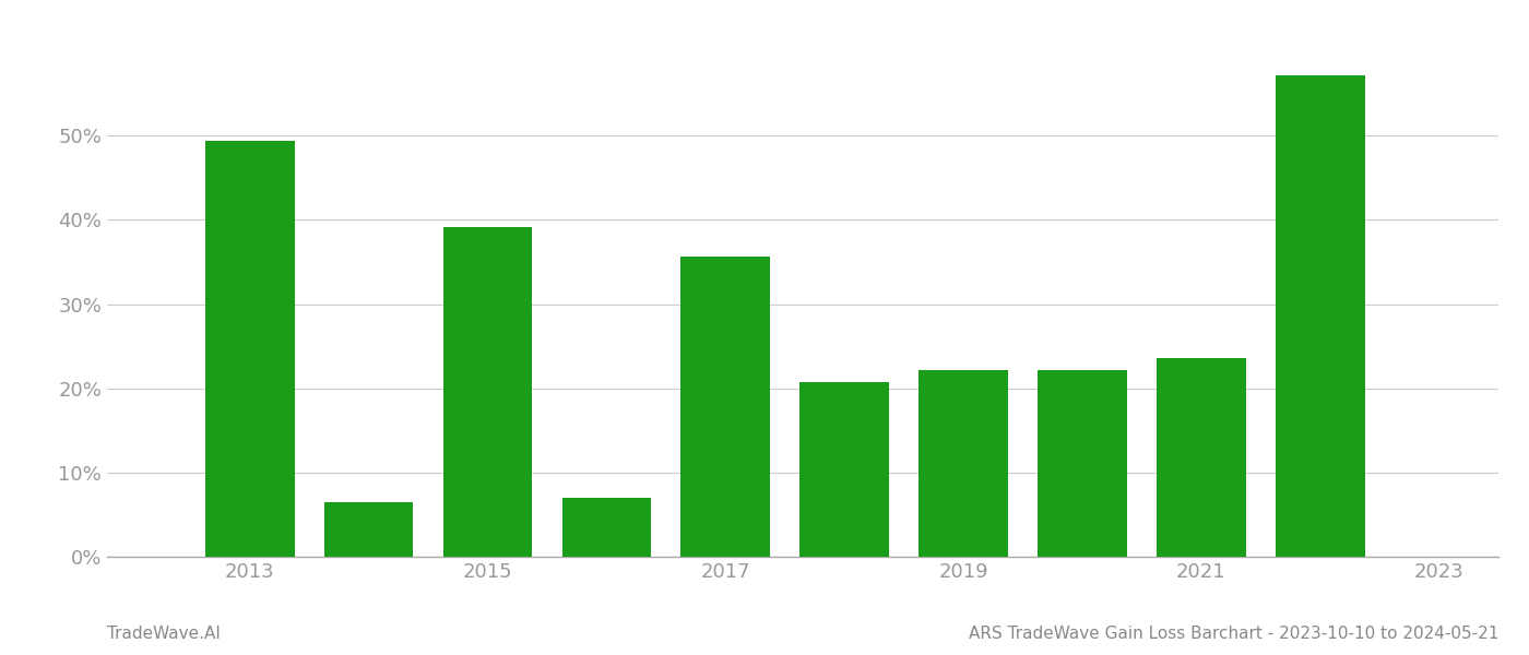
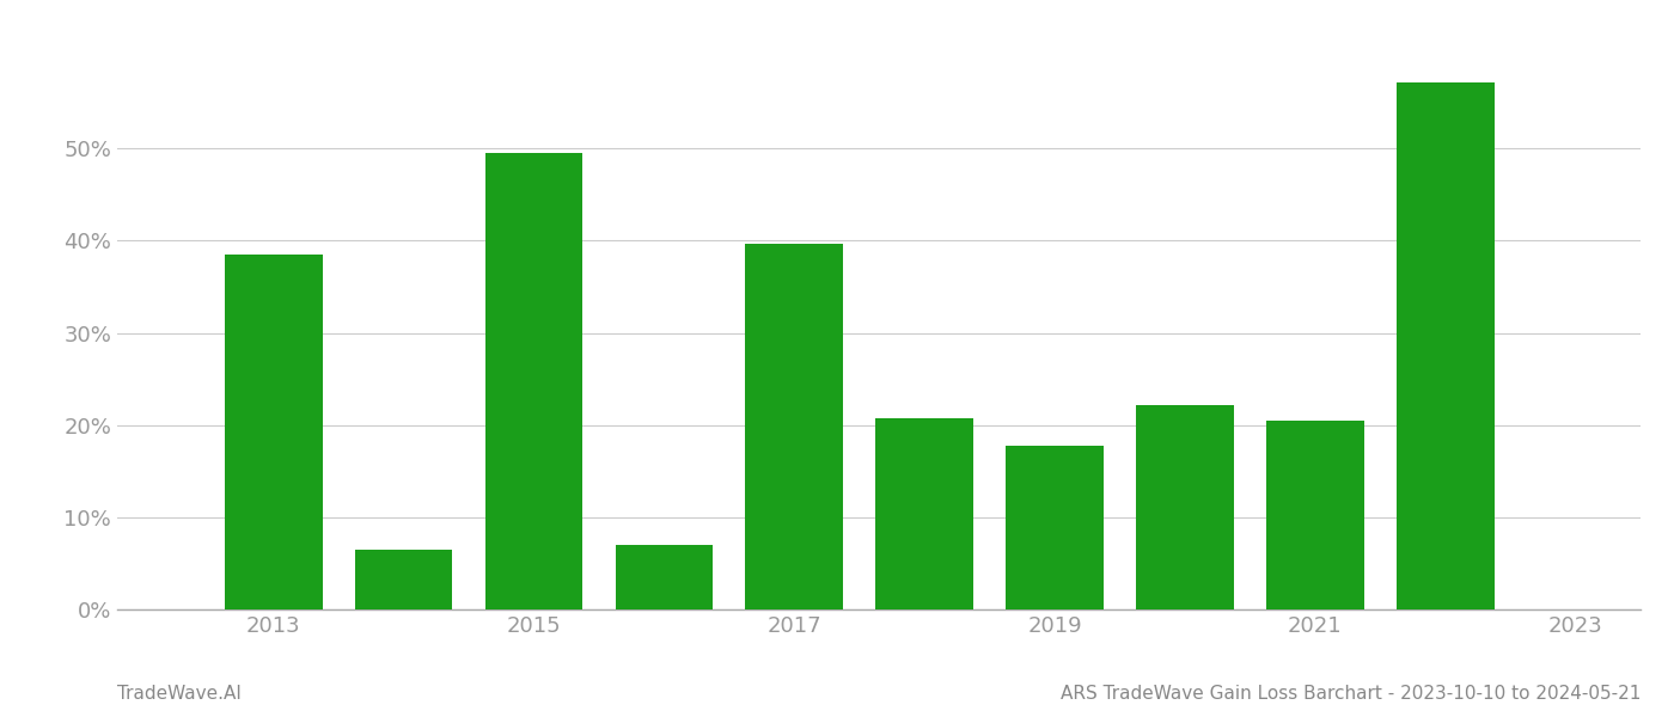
2013: 49.4% -> 38.5%
2015: 39.2% -> 49.5%
2017: 35.6% -> 39.7%
2019: 22.2% -> 17.8%
2021: 23.6% -> 20.5%
